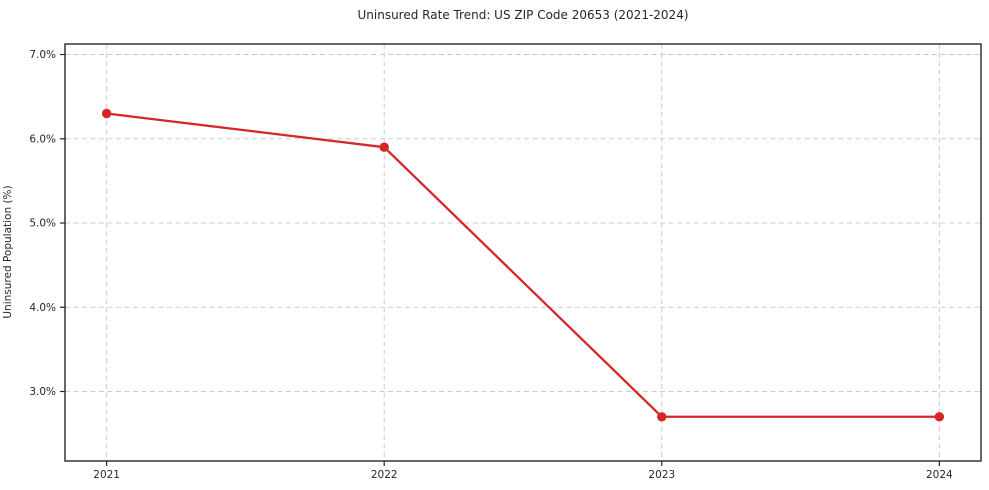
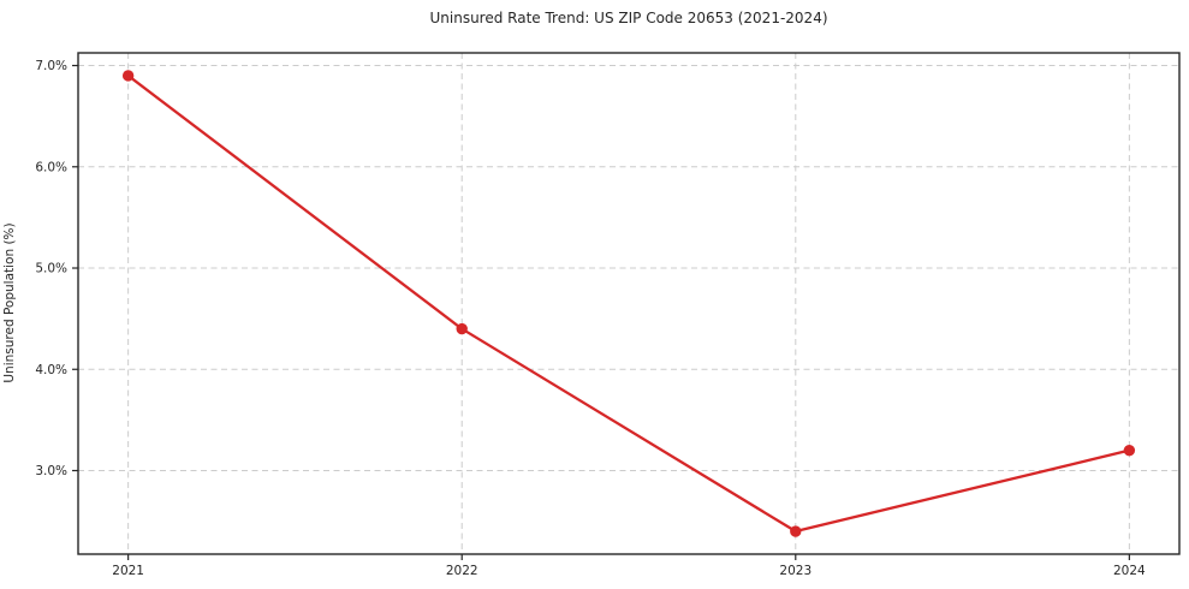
2021: 6.3% -> 6.9%
2022: 5.9% -> 4.4%
2023: 2.7% -> 2.4%
2024: 2.7% -> 3.2%
